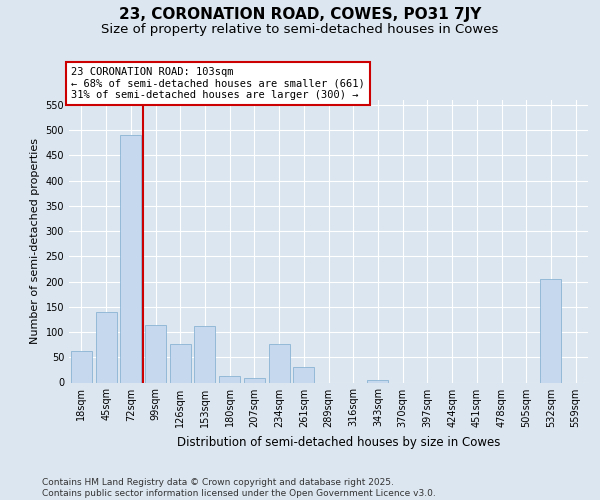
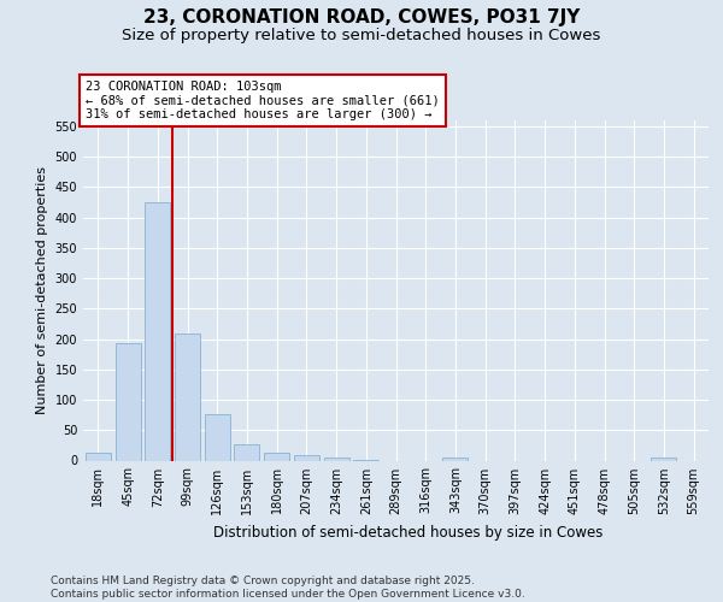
18sqm: 62 -> 13
45sqm: 140 -> 193
72sqm: 490 -> 425
99sqm: 114 -> 210
153sqm: 112 -> 27
234sqm: 76 -> 4
261sqm: 30 -> 1
532sqm: 206 -> 4
